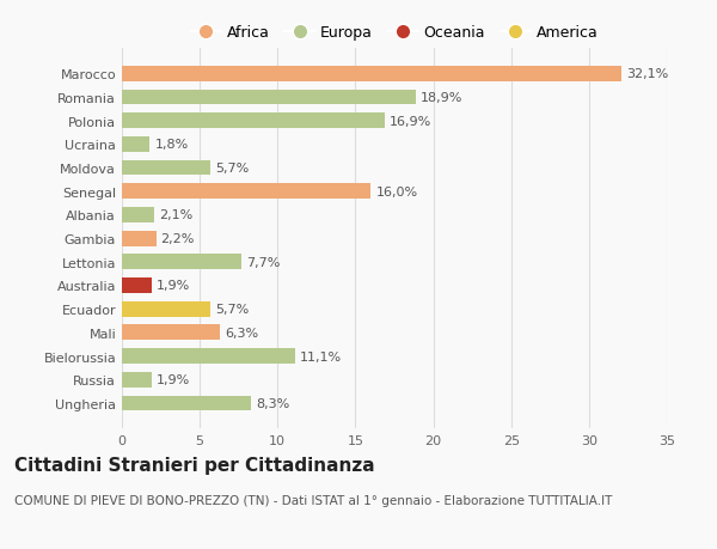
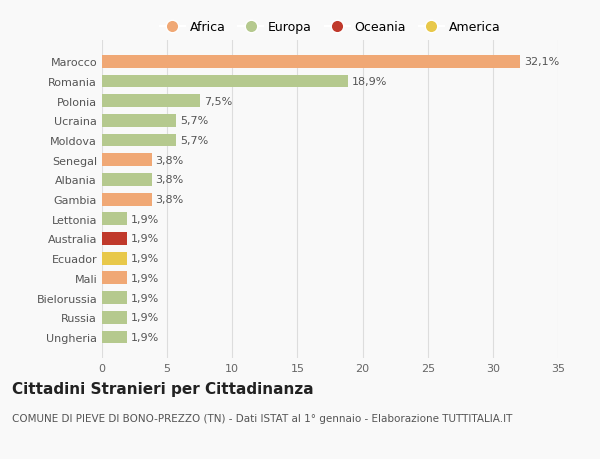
Polonia: 16,9% -> 7,5%
Ucraina: 1,8% -> 5,7%
Senegal: 16,0% -> 3,8%
Albania: 2,1% -> 3,8%
Gambia: 2,2% -> 3,8%
Lettonia: 7,7% -> 1,9%
Ecuador: 5,7% -> 1,9%
Mali: 6,3% -> 1,9%
Bielorussia: 11,1% -> 1,9%
Ungheria: 8,3% -> 1,9%
